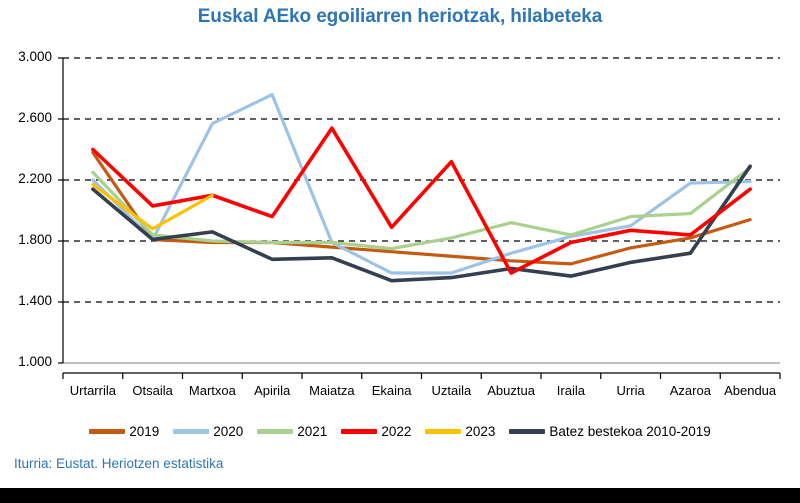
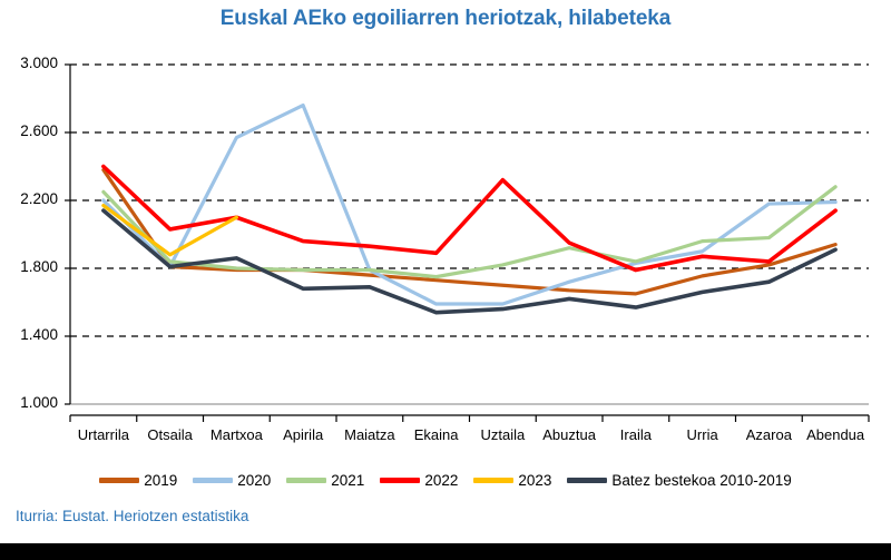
2022/Maiatza: 2540 -> 1930
2022/Abuztua: 1590 -> 1950
Batez bestekoa 2010-2019/Abendua: 2290 -> 1910
